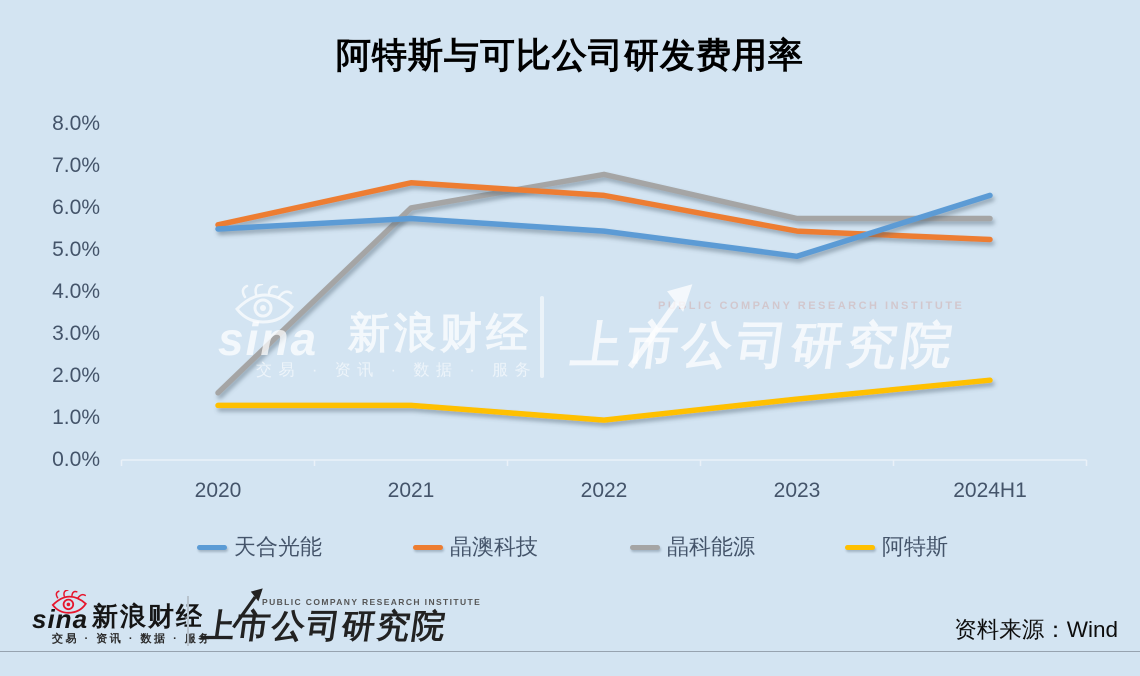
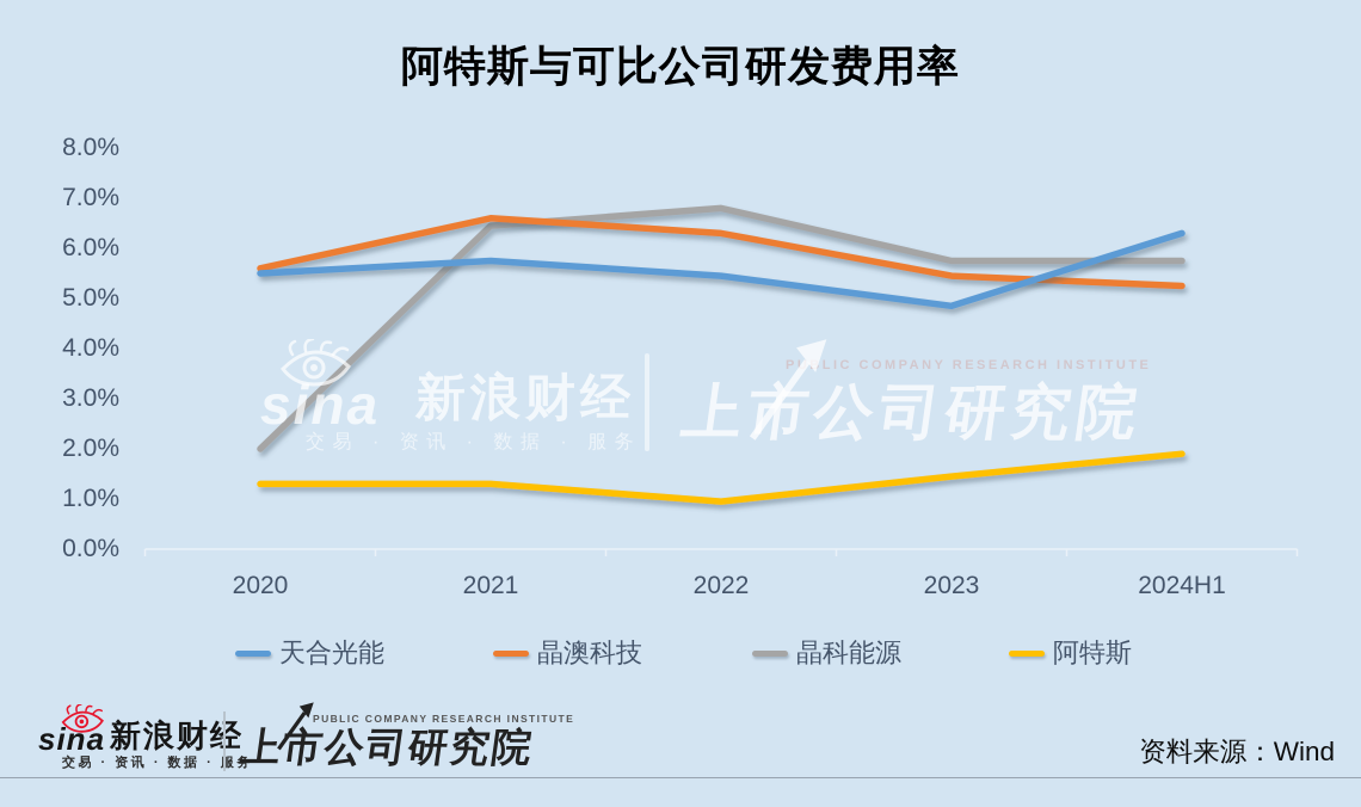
晶科能源/2020: 1.6% -> 2.0%
晶科能源/2021: 6.0% -> 6.5%
